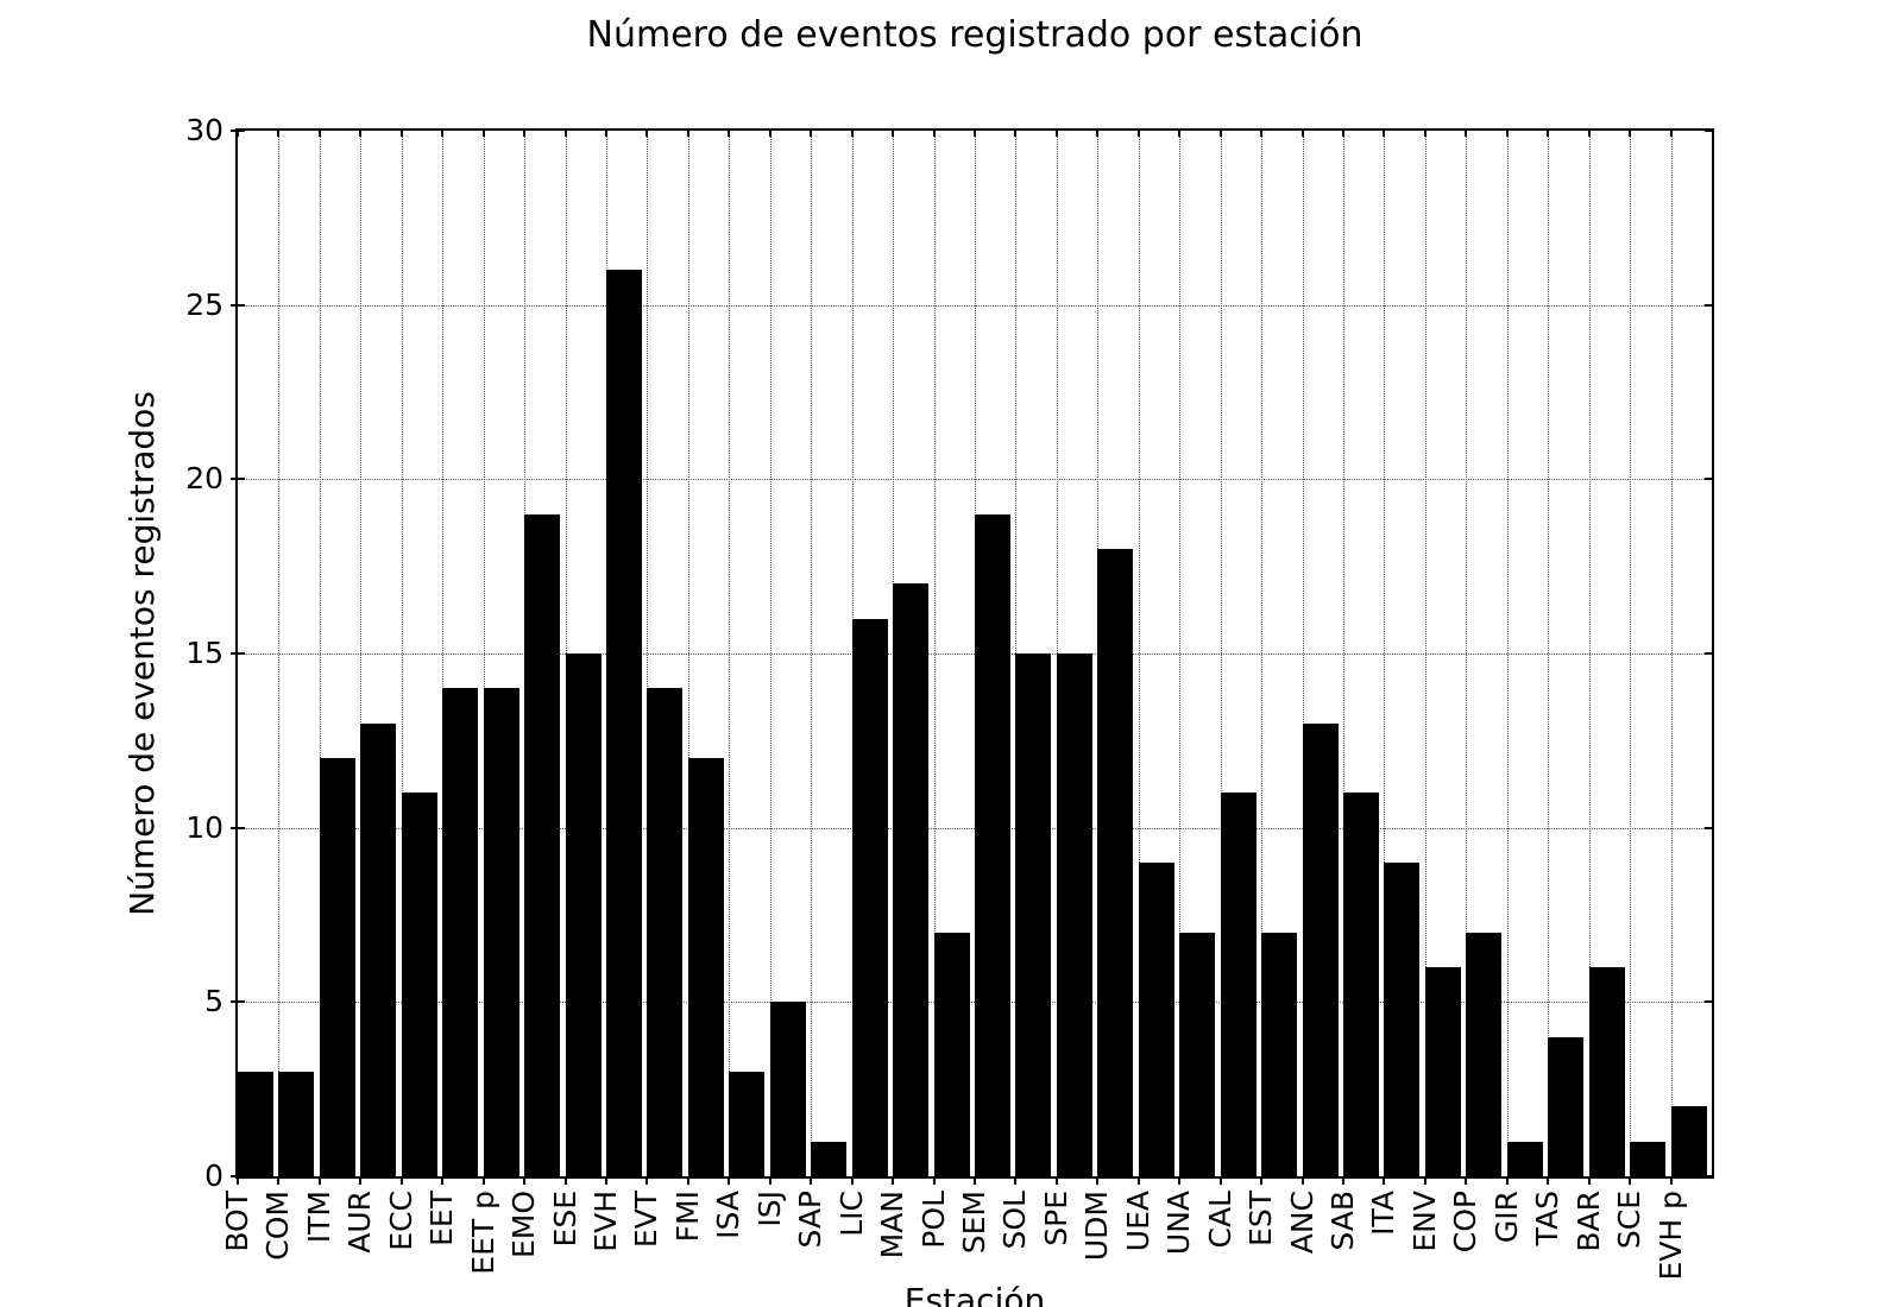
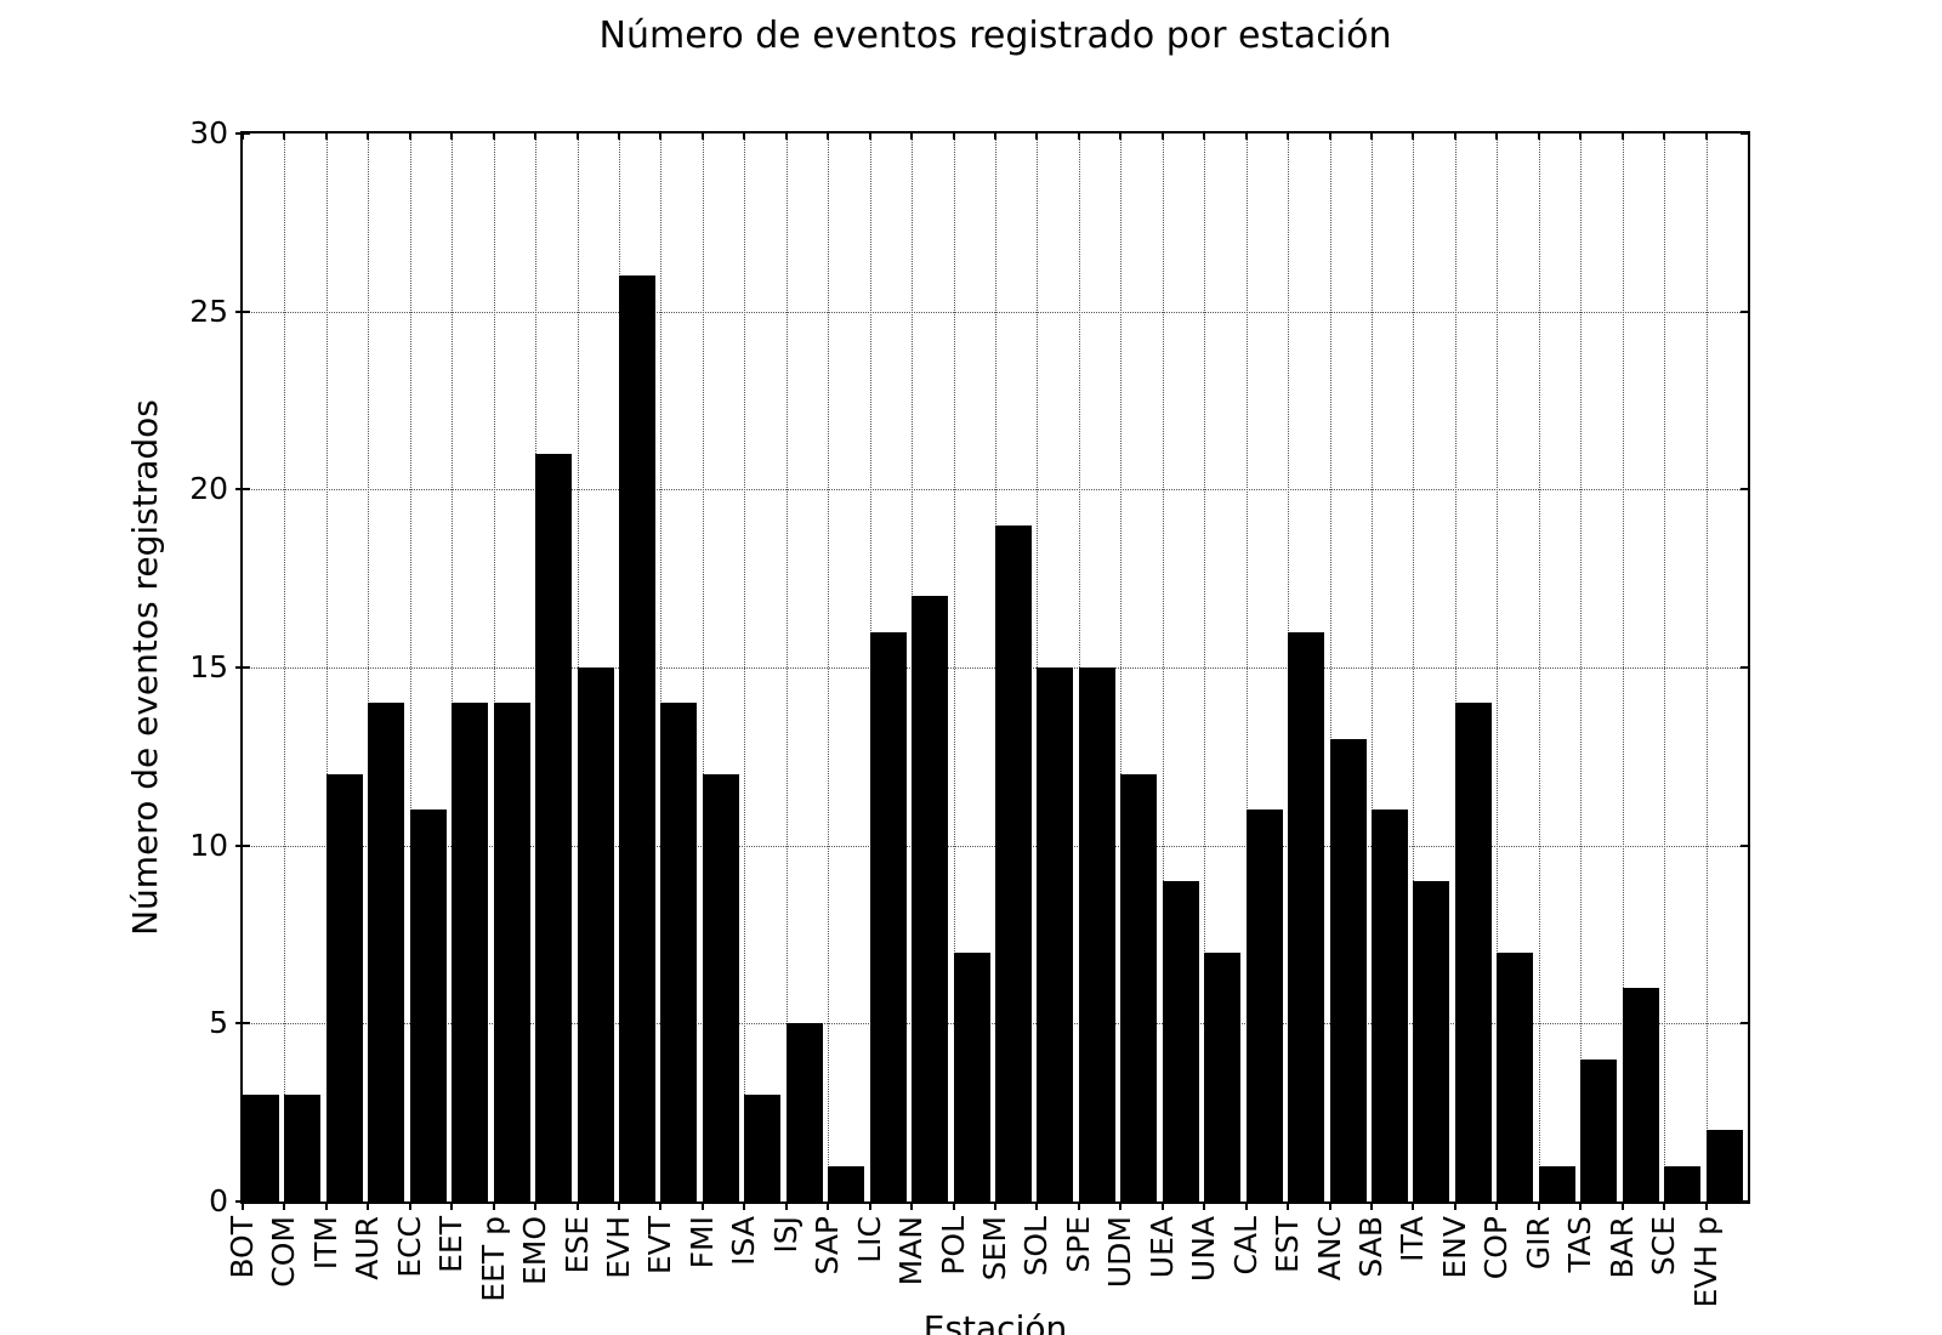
AUR: 13 -> 14
EMO: 19 -> 21
UDM: 18 -> 12
EST: 7 -> 16
ENV: 6 -> 14
